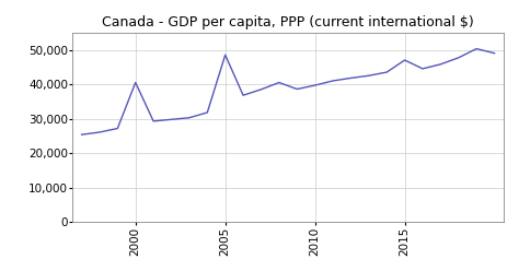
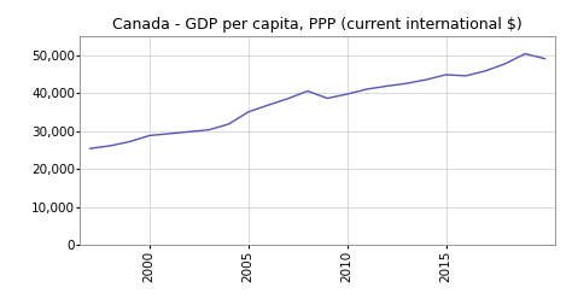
2000: 40,500 -> 28,800
2005: 48,500 -> 35,000
2015: 47,000 -> 44,800
